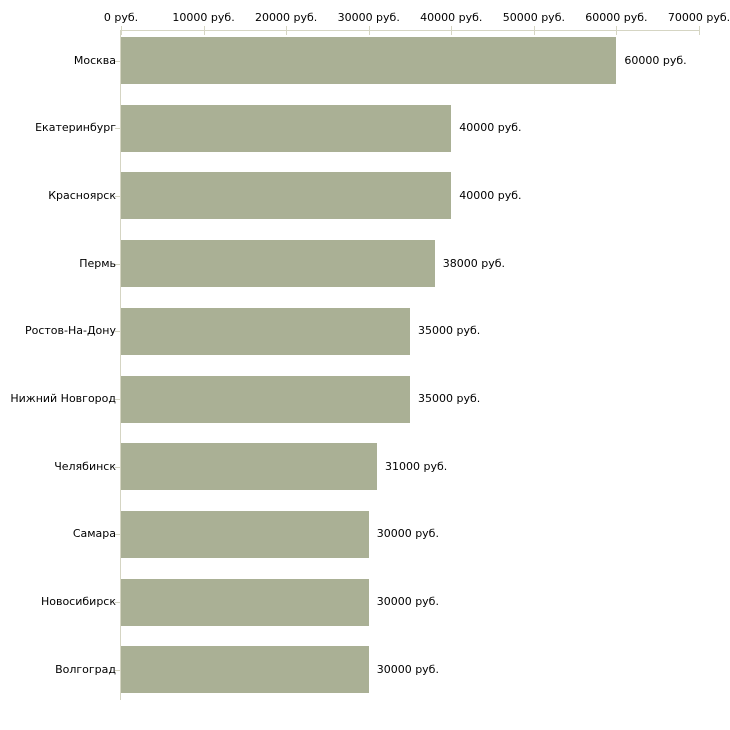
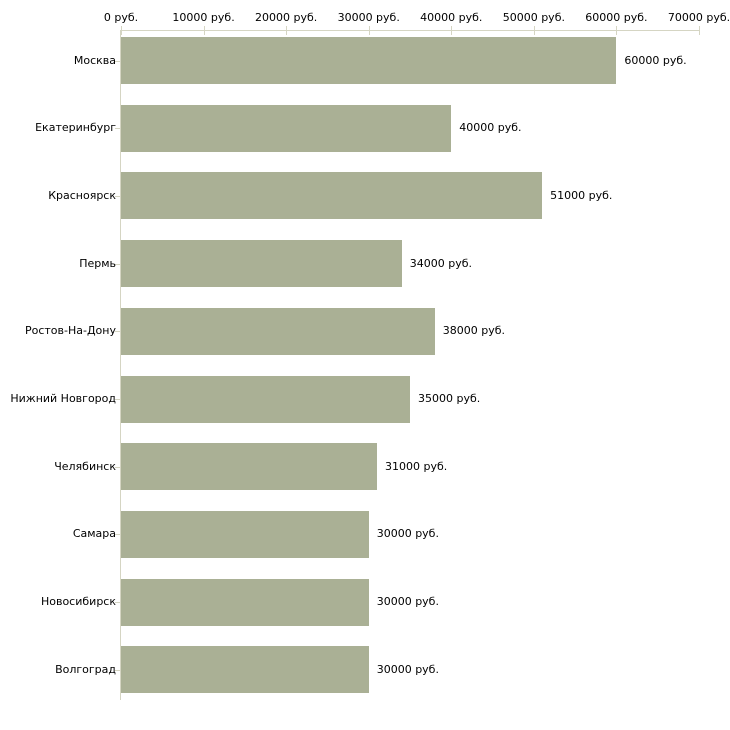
Красноярск: 40000 -> 51000
Пермь: 38000 -> 34000
Ростов-На-Дону: 35000 -> 38000
